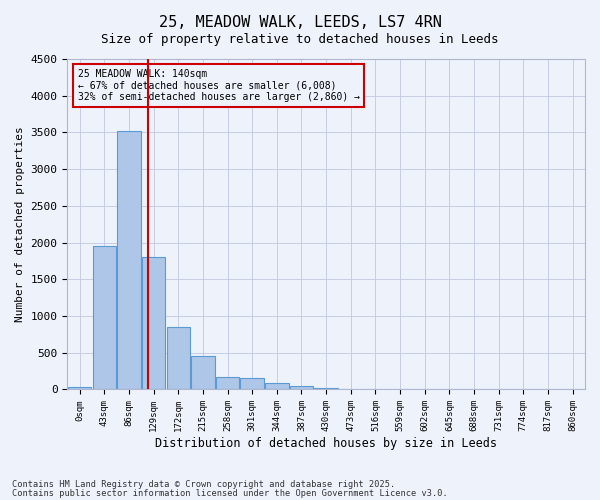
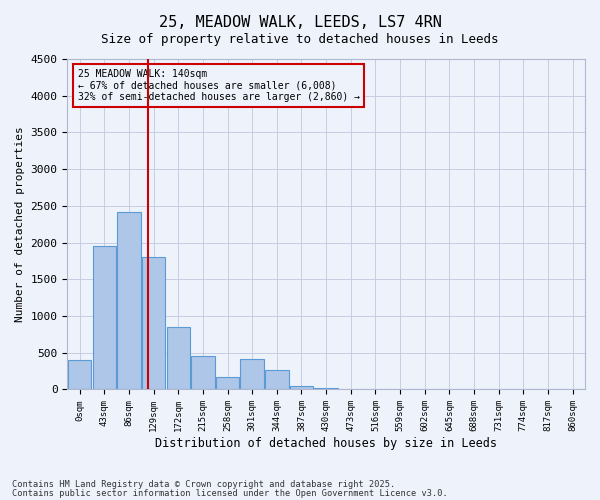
0sqm: 40 -> 400
86sqm: 3520 -> 2420
301sqm: 160 -> 420
344sqm: 90 -> 260
